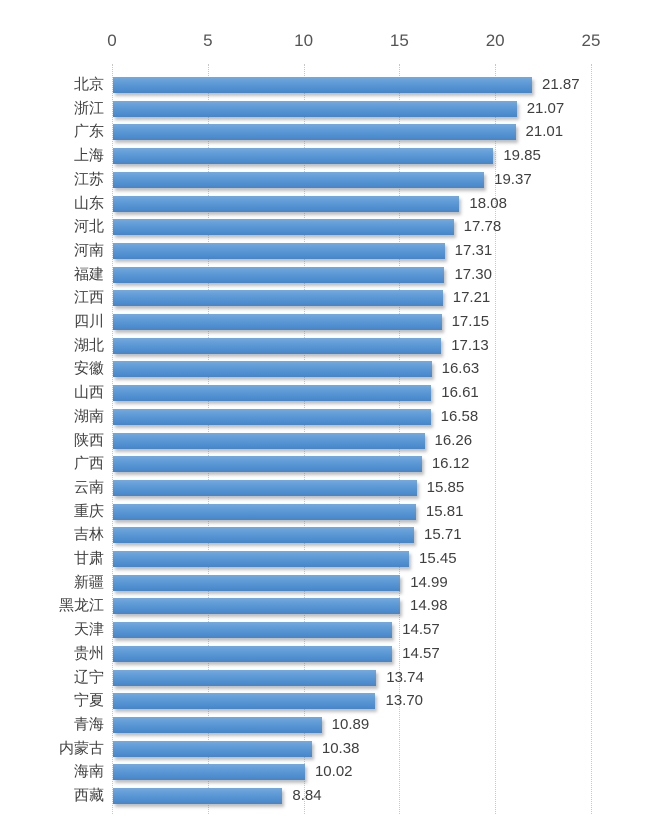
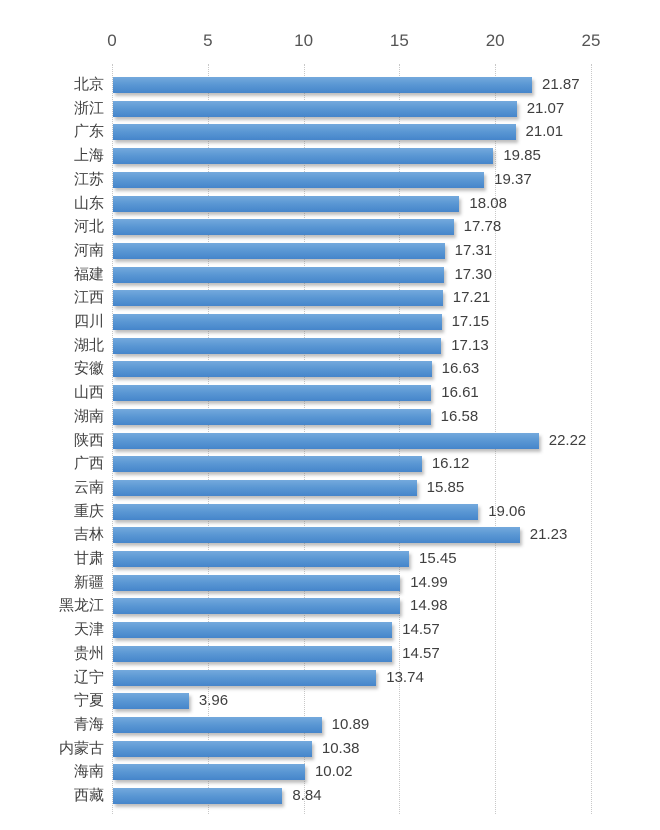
陕西: 16.26 -> 22.22
重庆: 15.81 -> 19.06
吉林: 15.71 -> 21.23
宁夏: 13.70 -> 3.96
